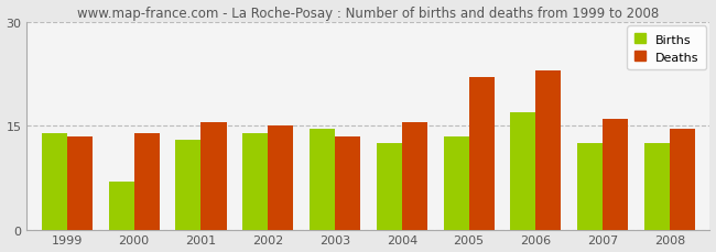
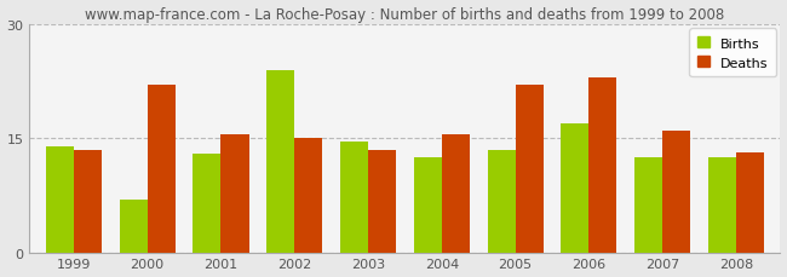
Deaths/2000: 14.0 -> 22.0
Births/2002: 14.0 -> 24.0
Deaths/2008: 14.5 -> 13.2
